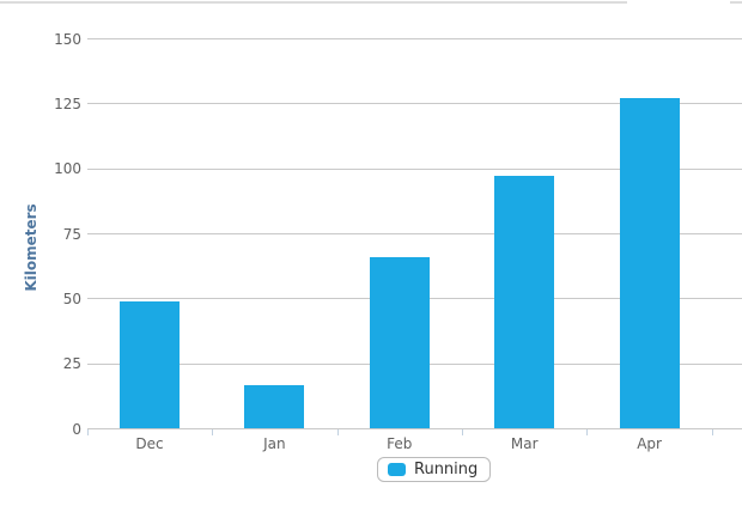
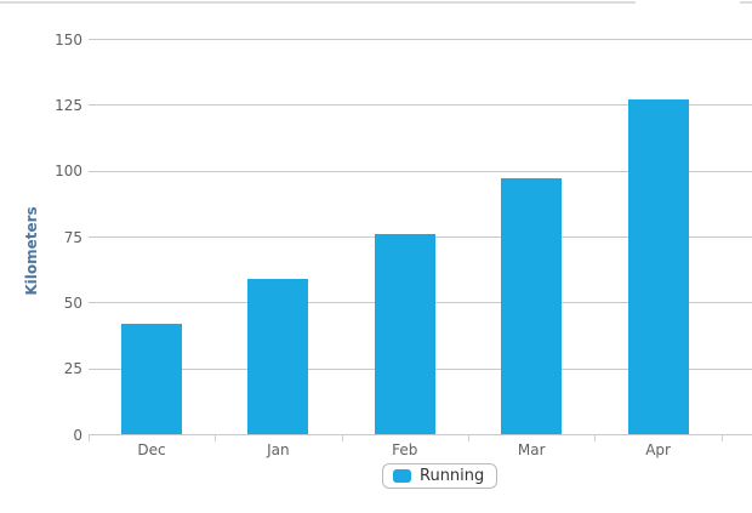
Dec: 49 -> 42
Jan: 17 -> 59
Feb: 66 -> 76
